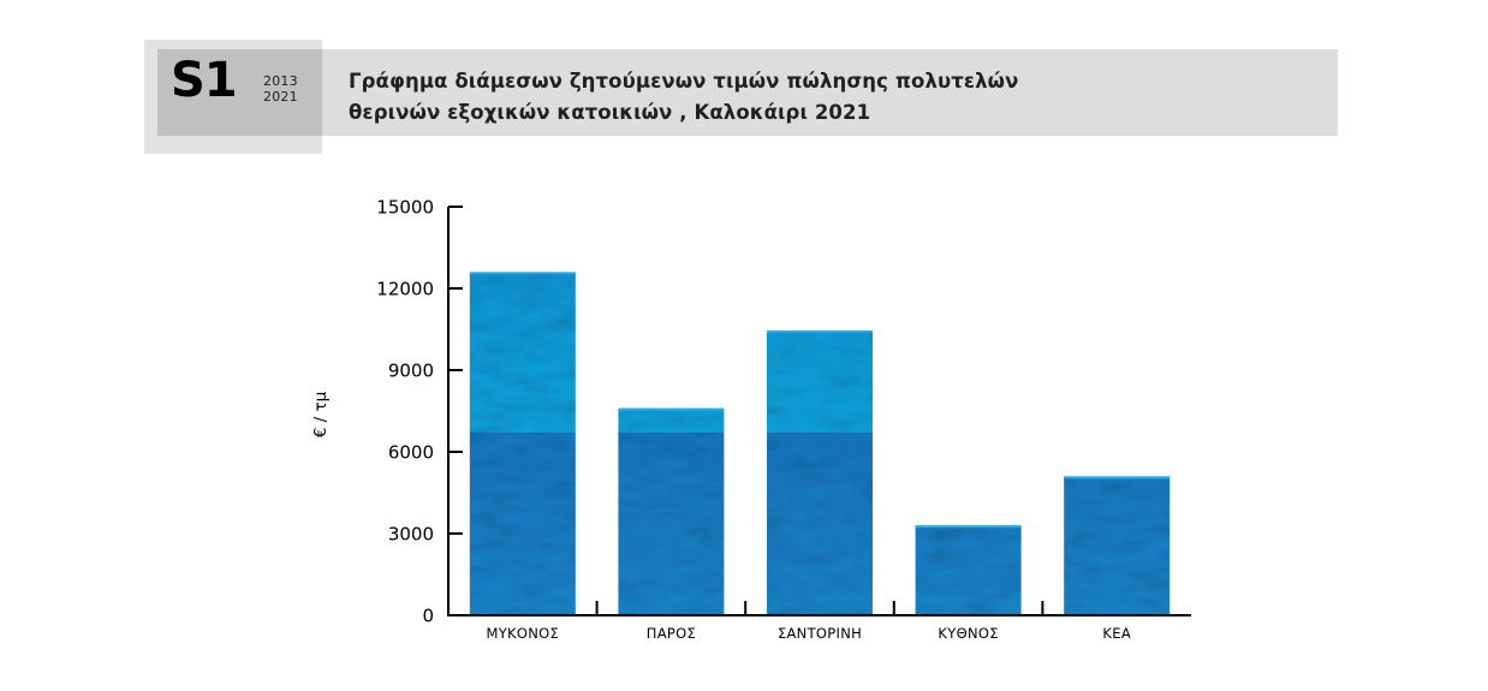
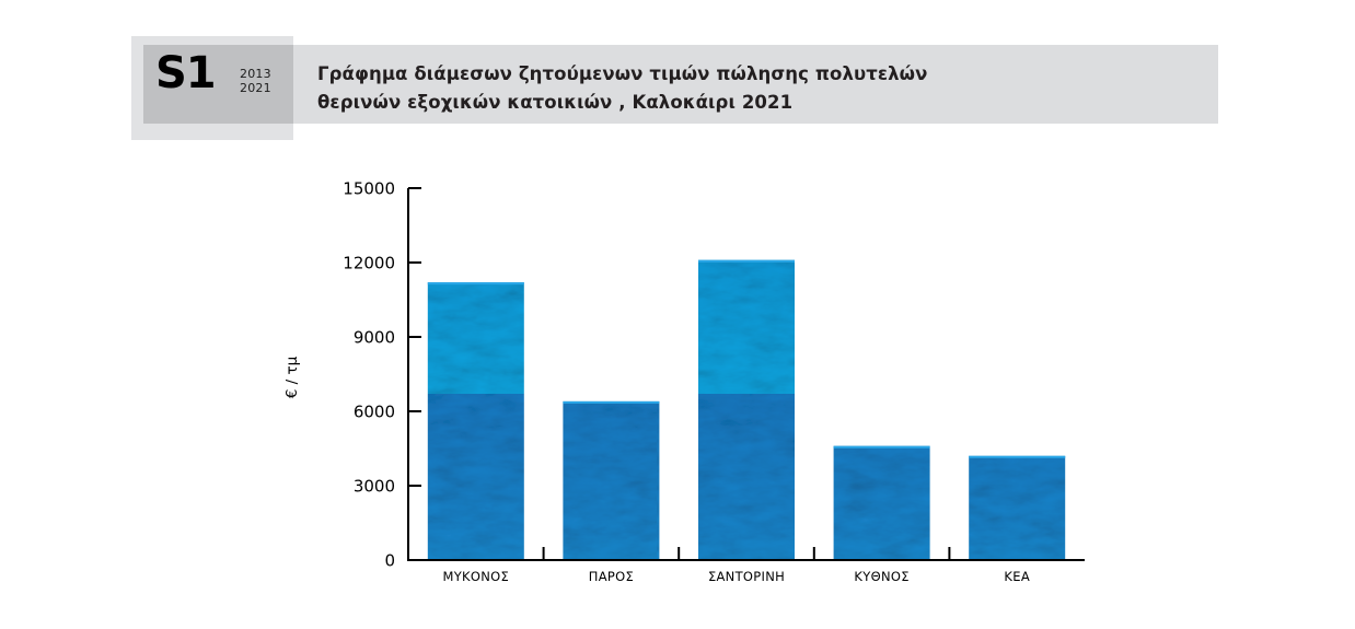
ΜΥΚΟΝΟΣ: 12600 -> 11200
ΠΑΡΟΣ: 7600 -> 6400
ΣΑΝΤΟΡΙΝΗ: 10400 -> 12100
ΚΥΘΝΟΣ: 3300 -> 4600
ΚΕΑ: 5100 -> 4200
